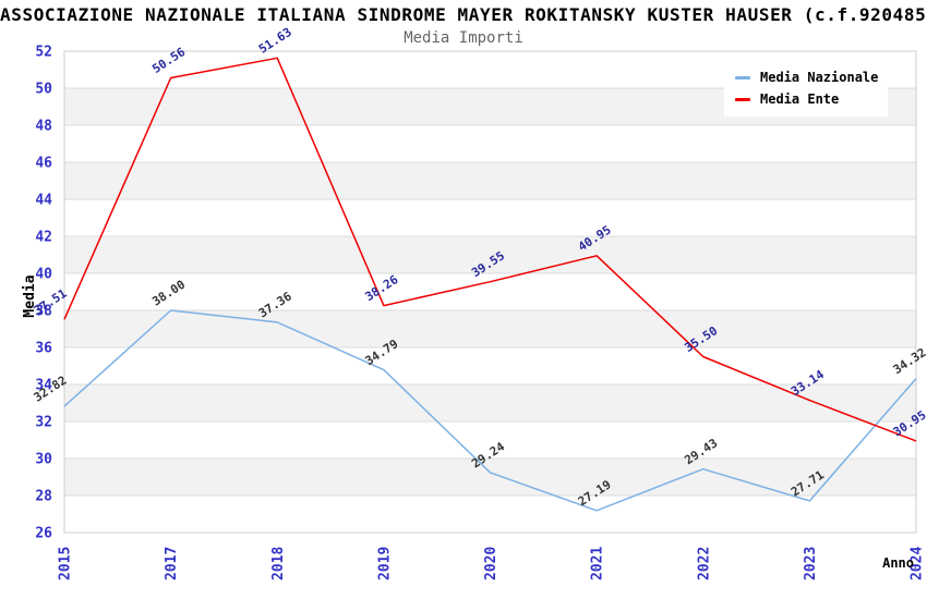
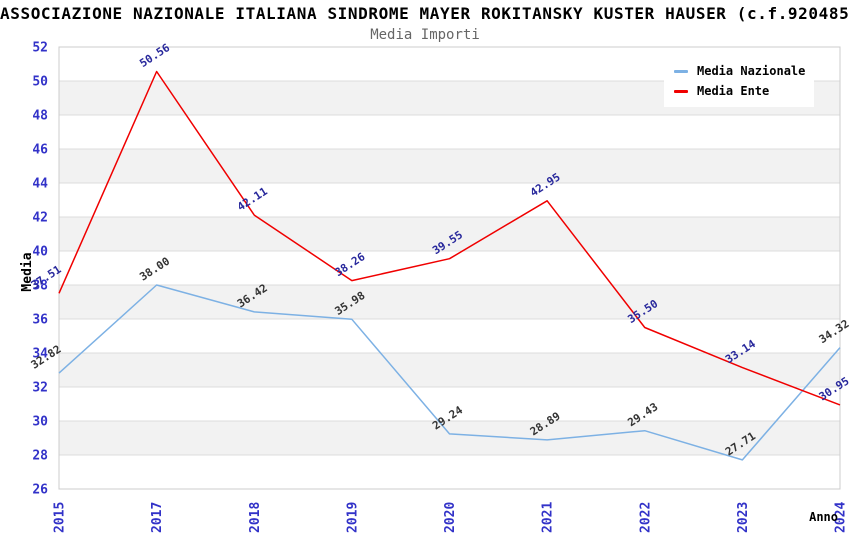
Media Nazionale/2018: 37.36 -> 36.42
Media Ente/2018: 51.63 -> 42.11
Media Nazionale/2019: 34.79 -> 35.98
Media Nazionale/2021: 27.19 -> 28.89
Media Ente/2021: 40.95 -> 42.95
